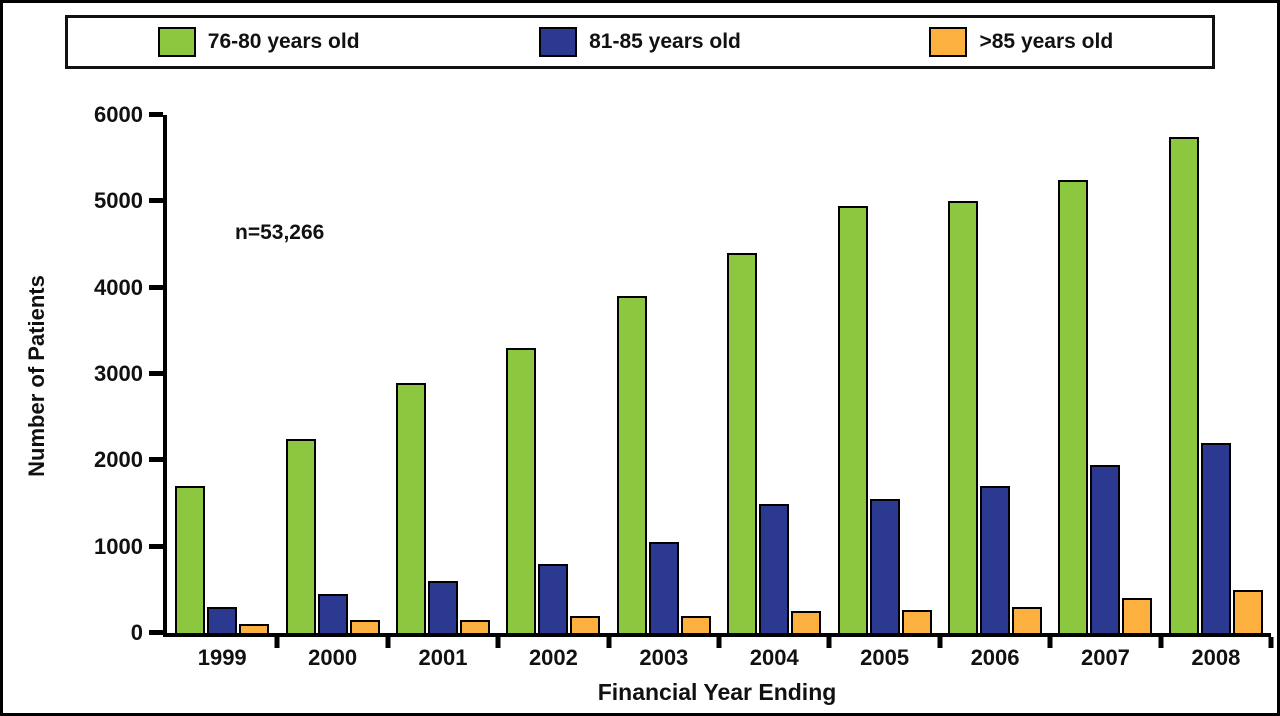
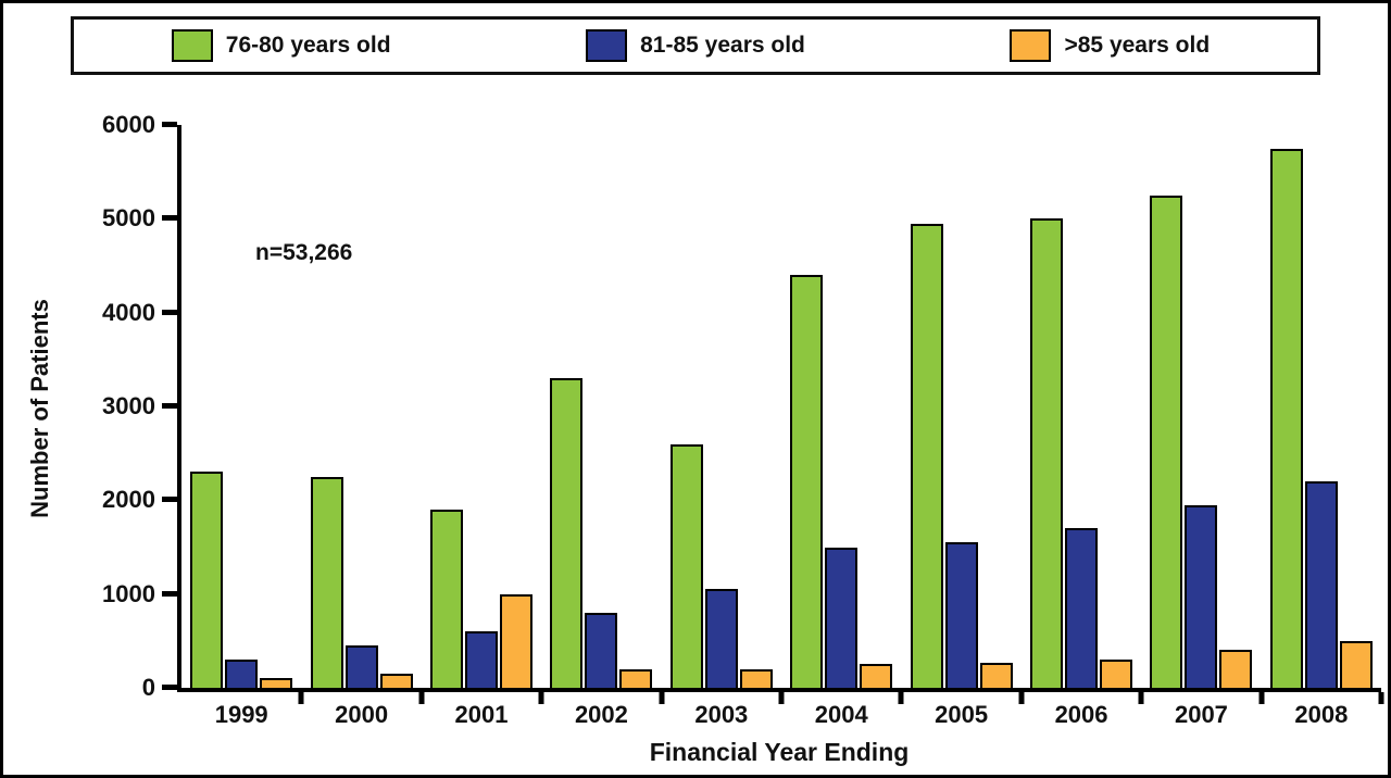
76-80 years old/1999: 1700 -> 2300
76-80 years old/2001: 2900 -> 1900
>85 years old/2001: 200 -> 1000
76-80 years old/2003: 3900 -> 2600
